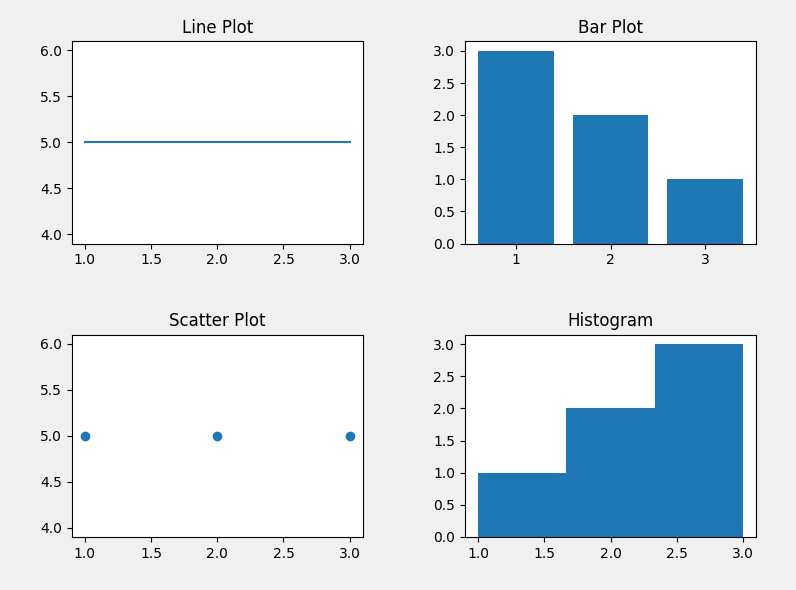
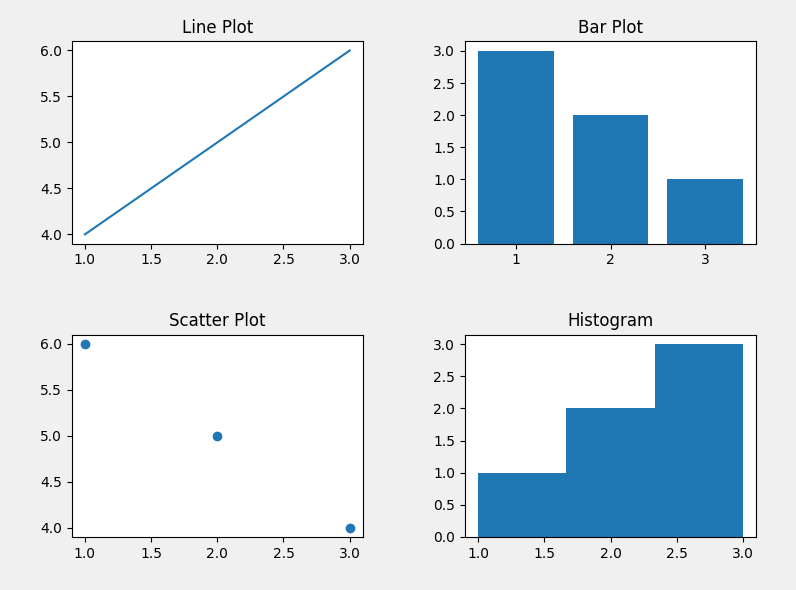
Line Plot/1.0: 5 -> 4
Line Plot/3.0: 5 -> 6
Scatter Plot/1.0: 5 -> 6
Scatter Plot/3.0: 5 -> 4
